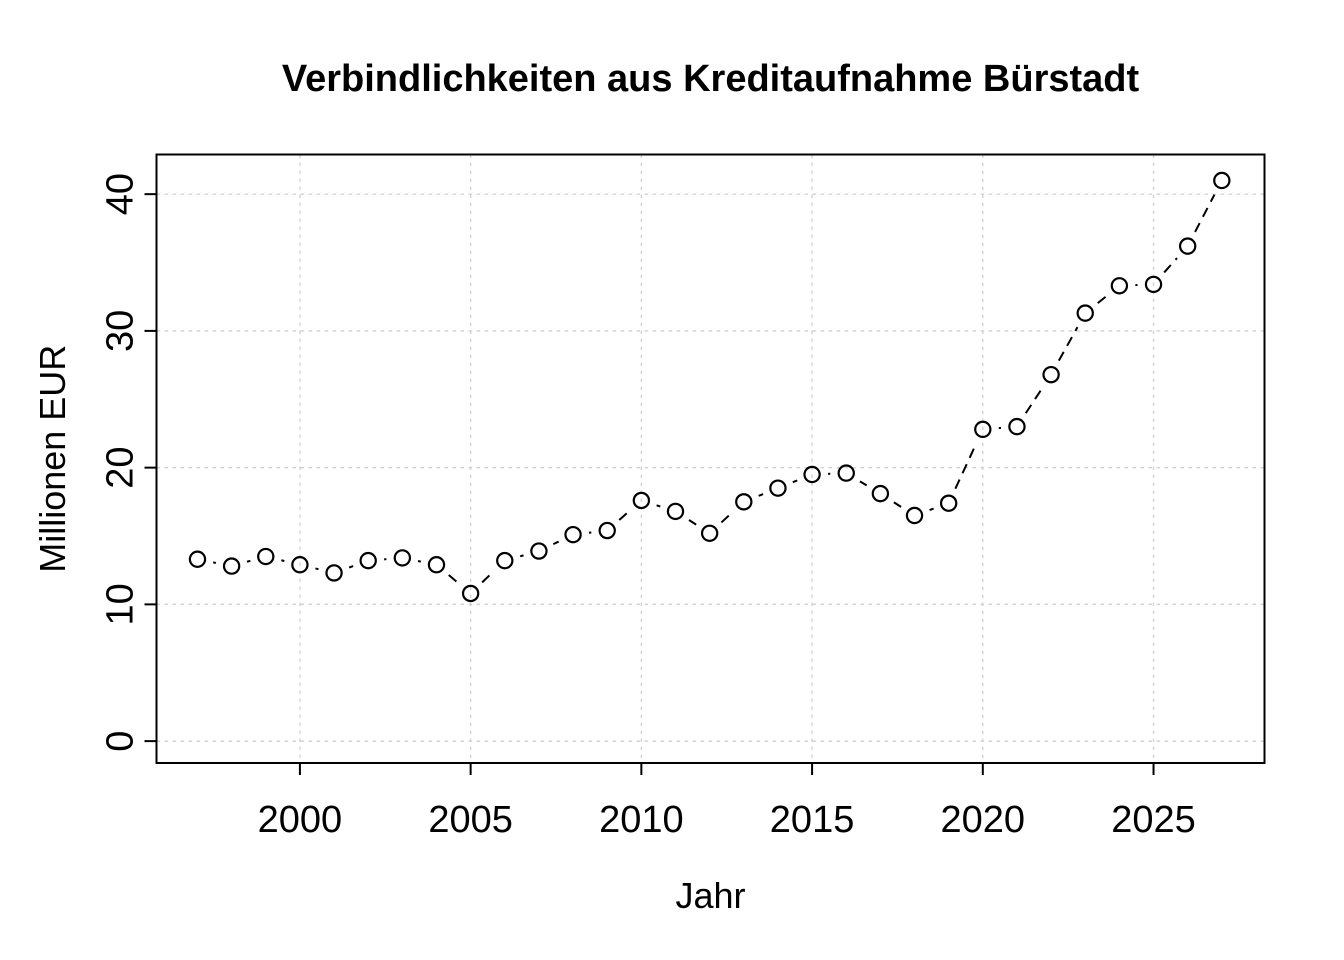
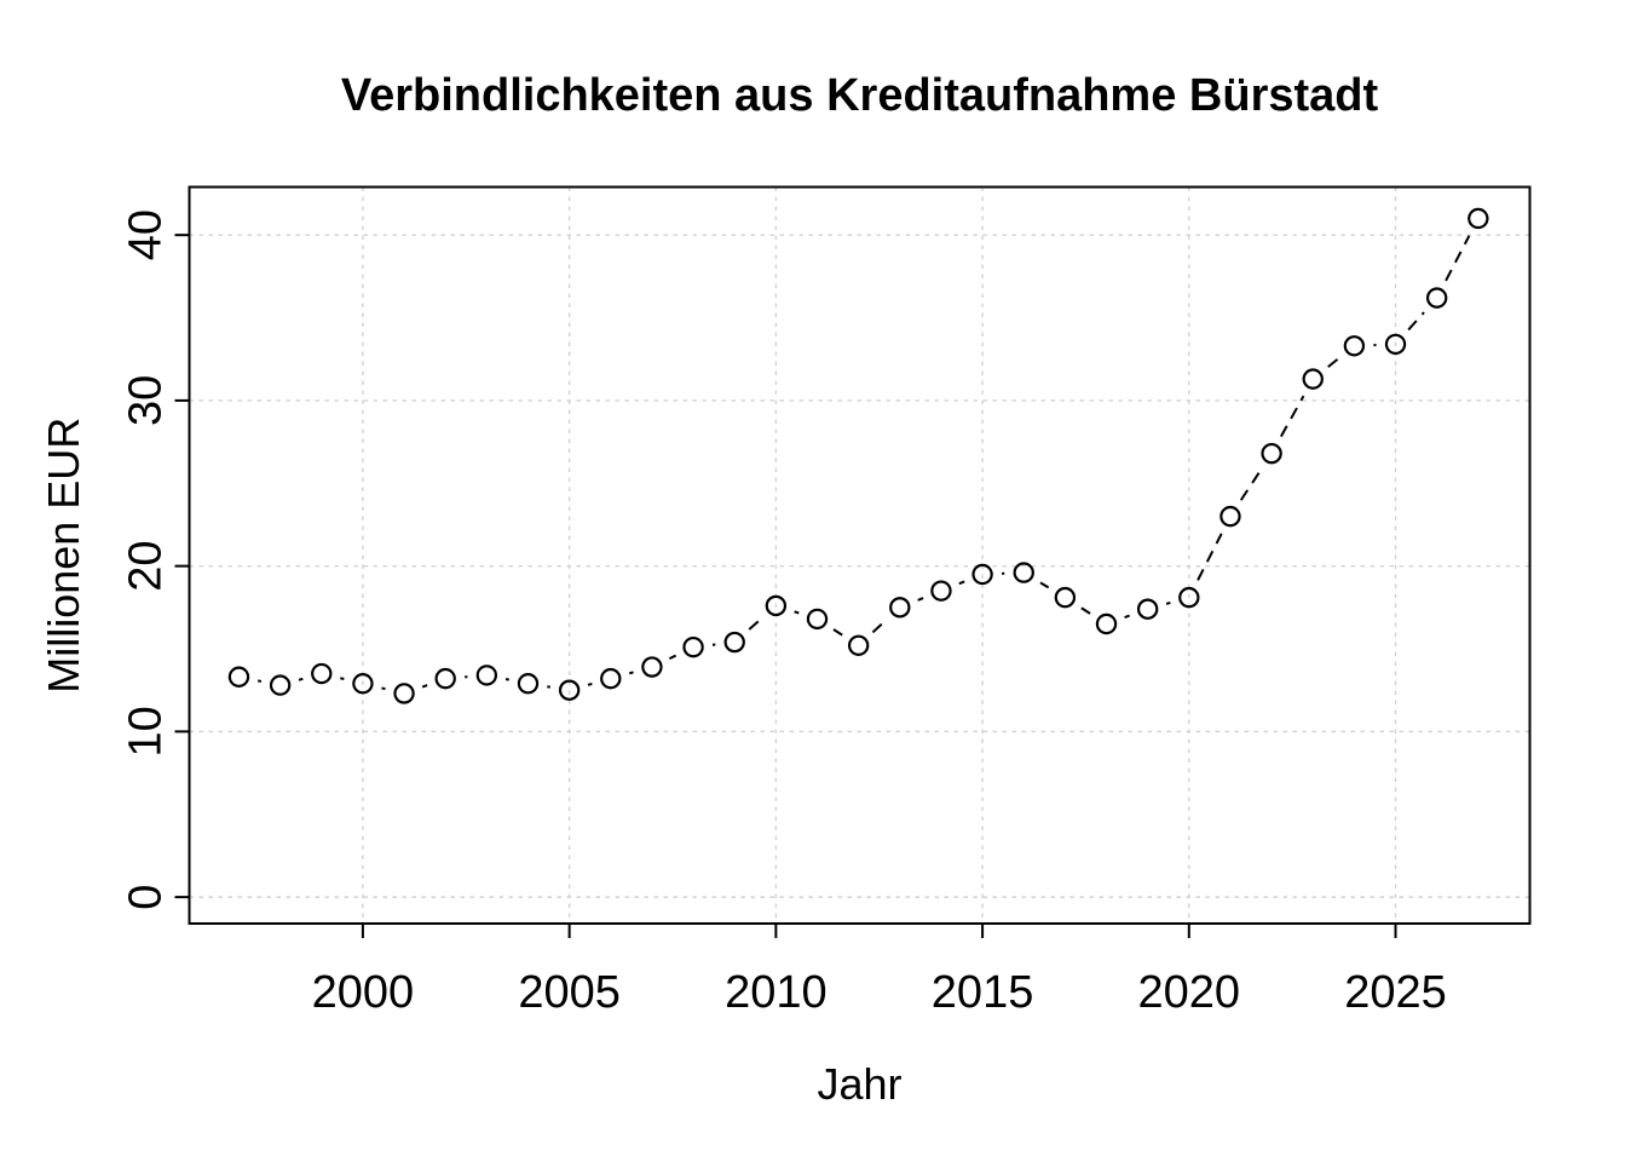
2005: 10.8 -> 12.5
2020: 22.8 -> 18.1
